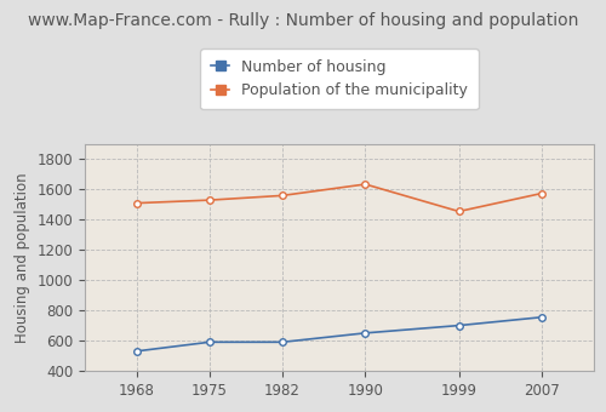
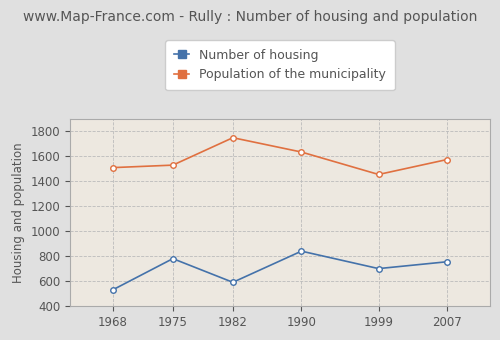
Number of housing/1975: 590 -> 780
Population of the municipality/1982: 1560 -> 1750
Number of housing/1990: 650 -> 840
